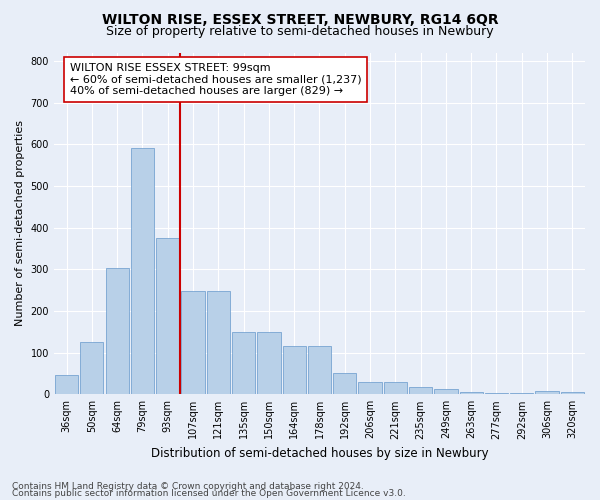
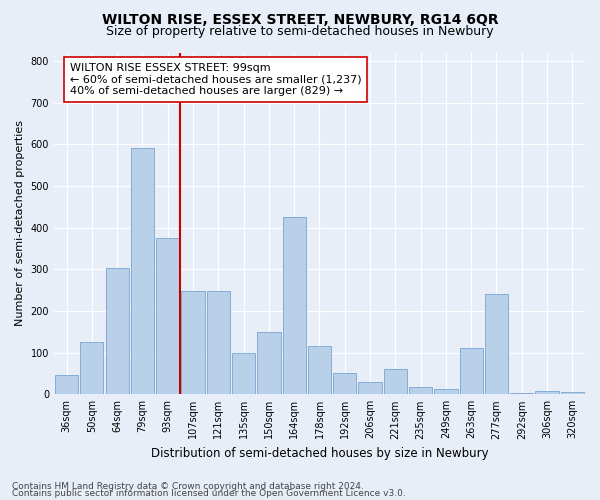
135sqm: 150 -> 100
164sqm: 117 -> 425
221sqm: 30 -> 60
263sqm: 5 -> 110
277sqm: 2 -> 240
